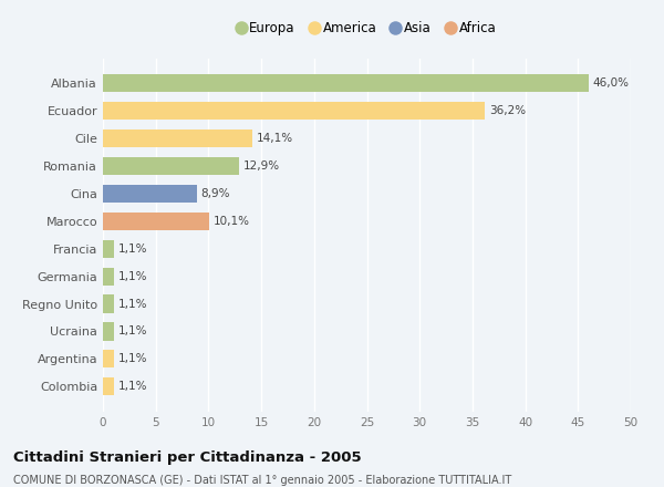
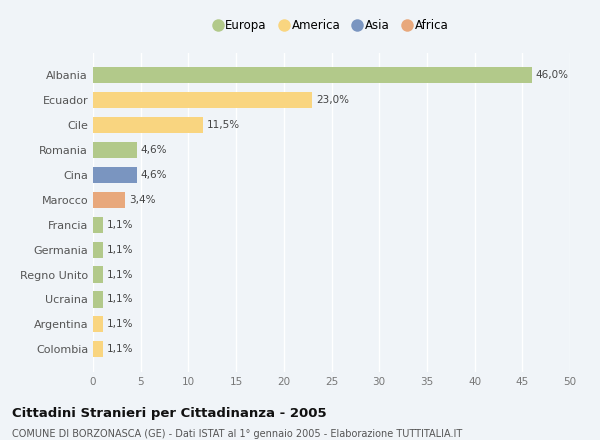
Ecuador: 36,2% -> 23,0%
Cile: 14,1% -> 11,5%
Romania: 12,9% -> 4,6%
Cina: 8,9% -> 4,6%
Marocco: 10,1% -> 3,4%
